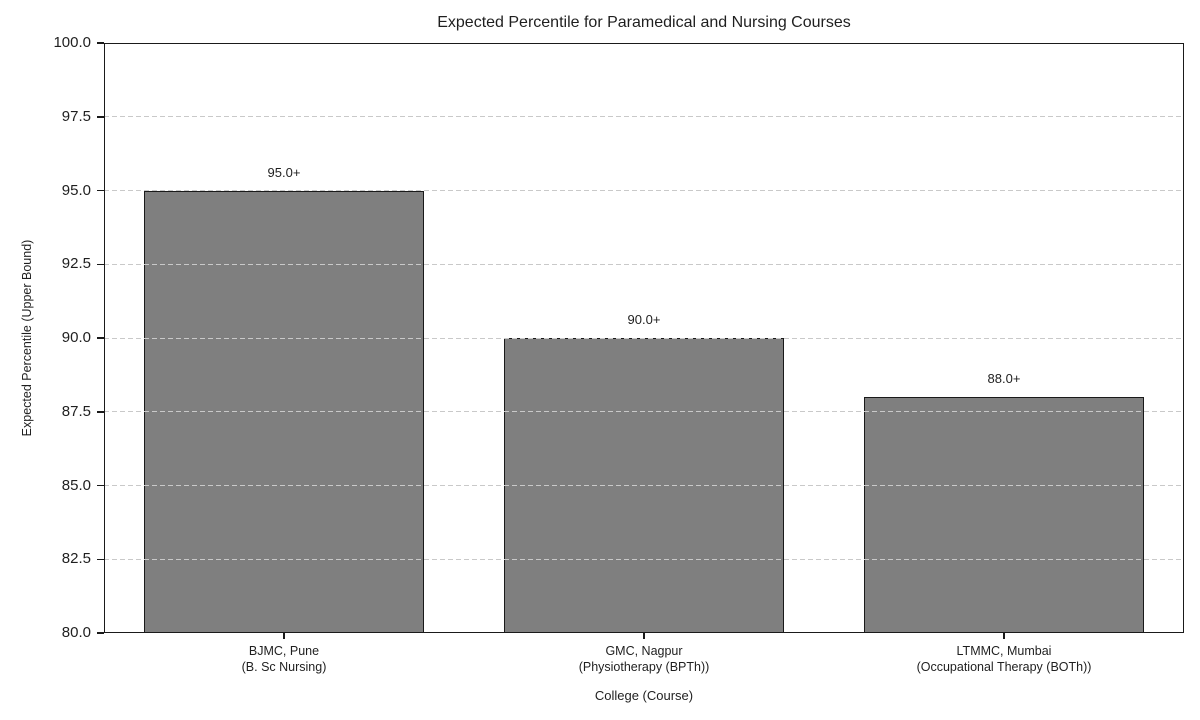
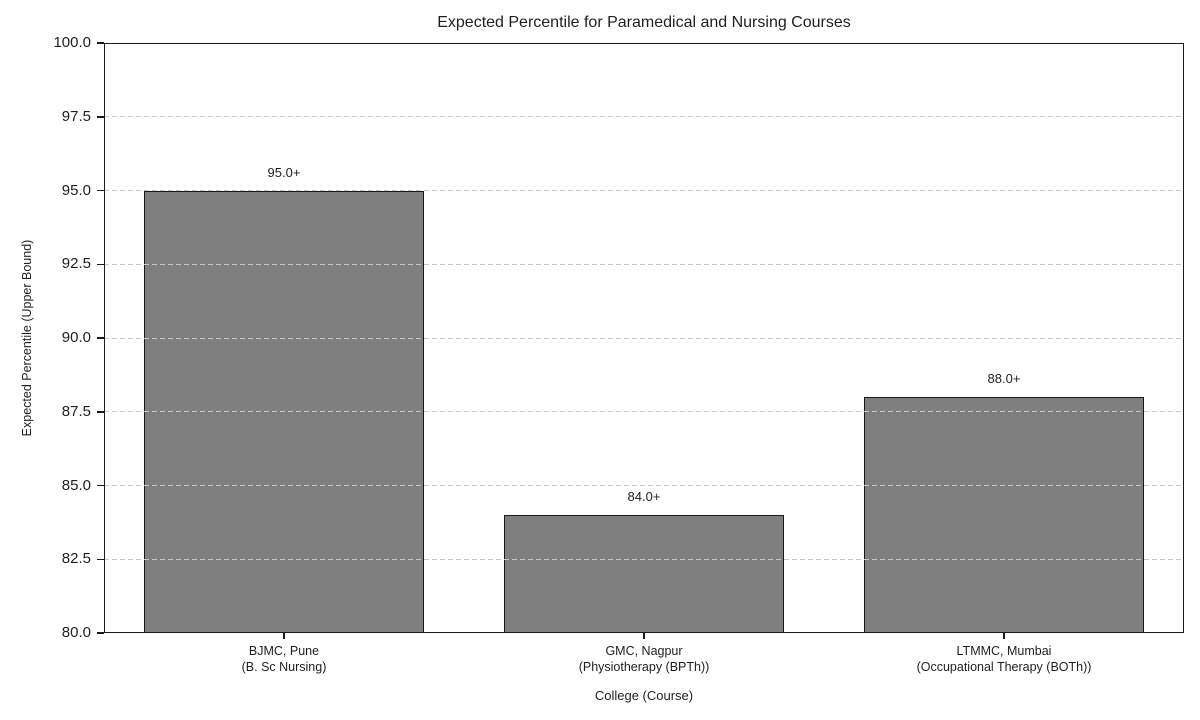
GMC, Nagpur (Physiotherapy (BPTh)): 90.0 -> 84.0
